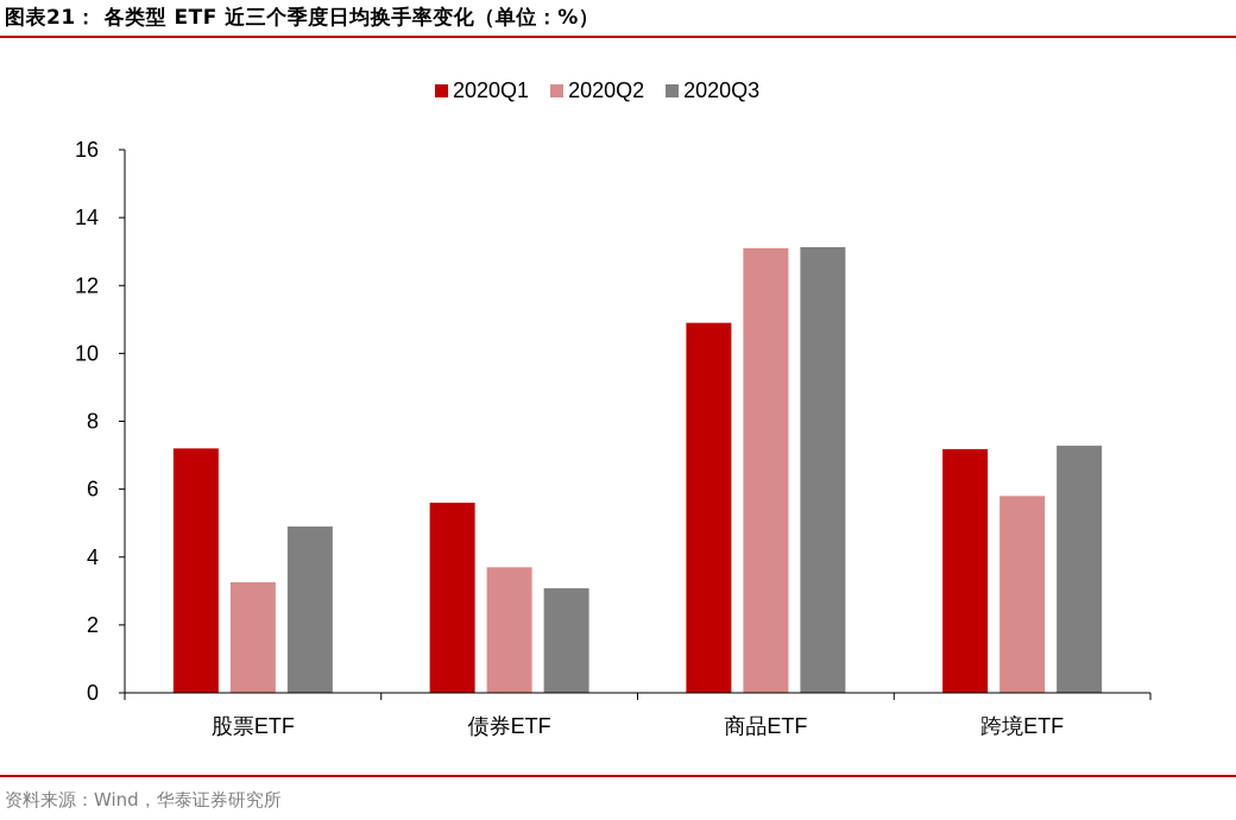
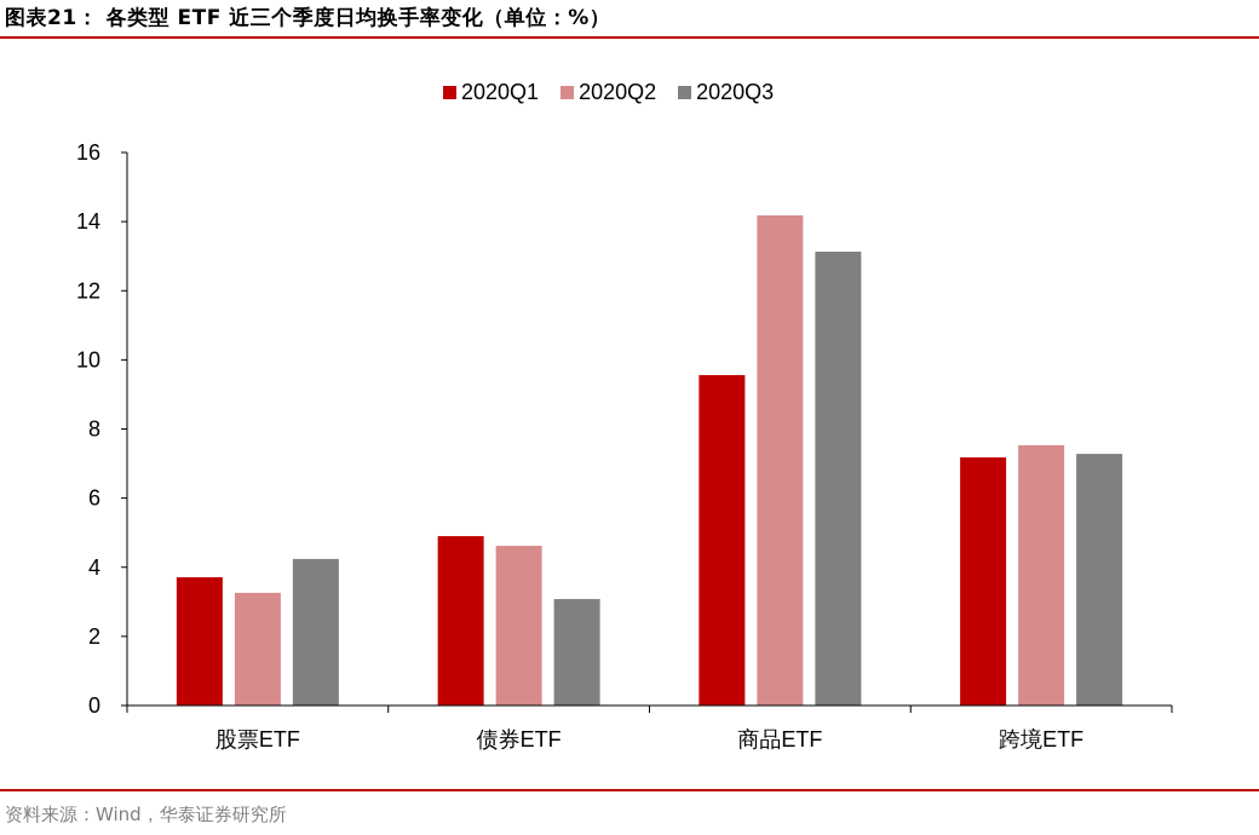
2020Q1/股票ETF: 7.2 -> 3.7
2020Q3/股票ETF: 4.9 -> 4.2
2020Q1/债券ETF: 5.6 -> 4.9
2020Q2/债券ETF: 3.7 -> 4.6
2020Q1/商品ETF: 10.9 -> 9.6
2020Q2/商品ETF: 13.1 -> 14.2
2020Q2/跨境ETF: 5.8 -> 7.5
